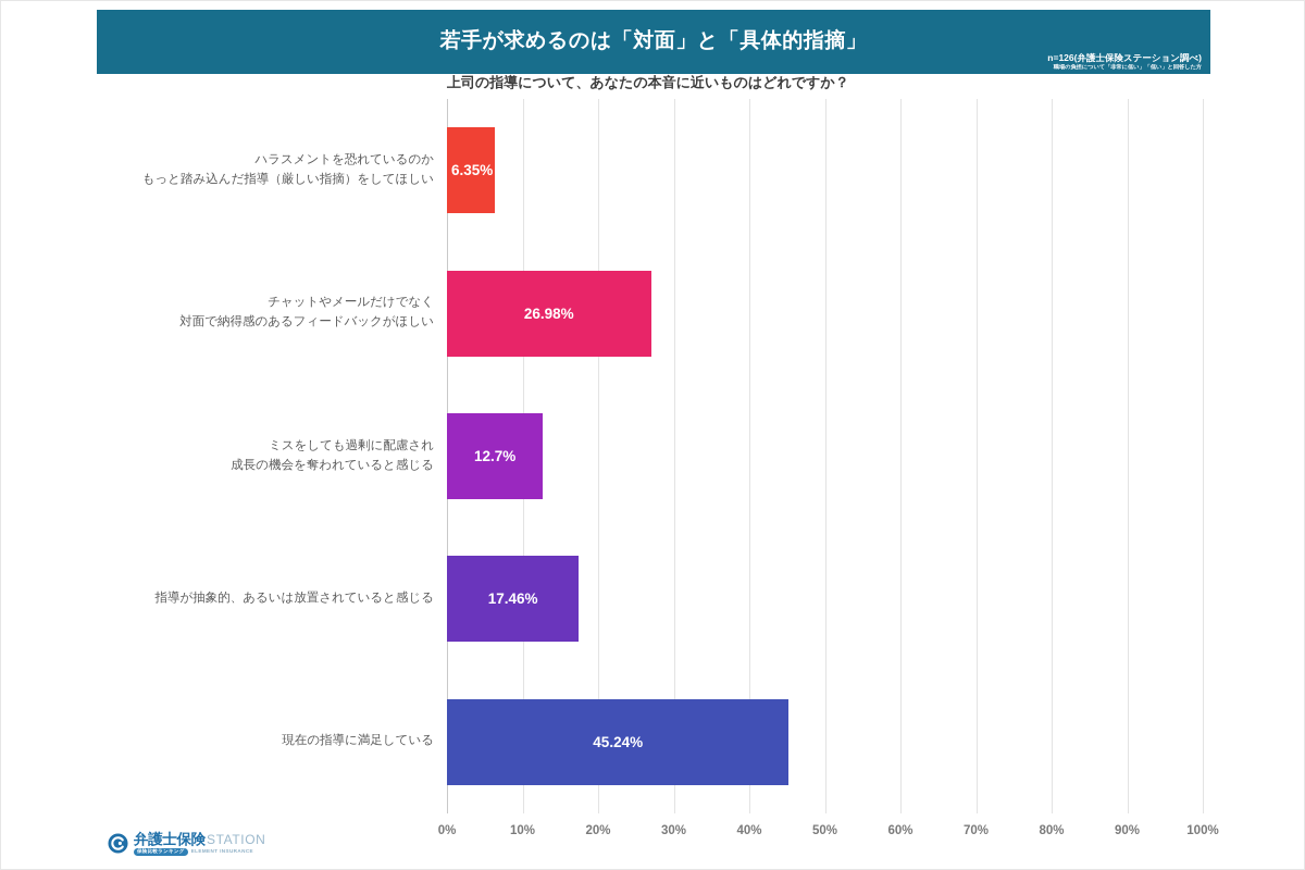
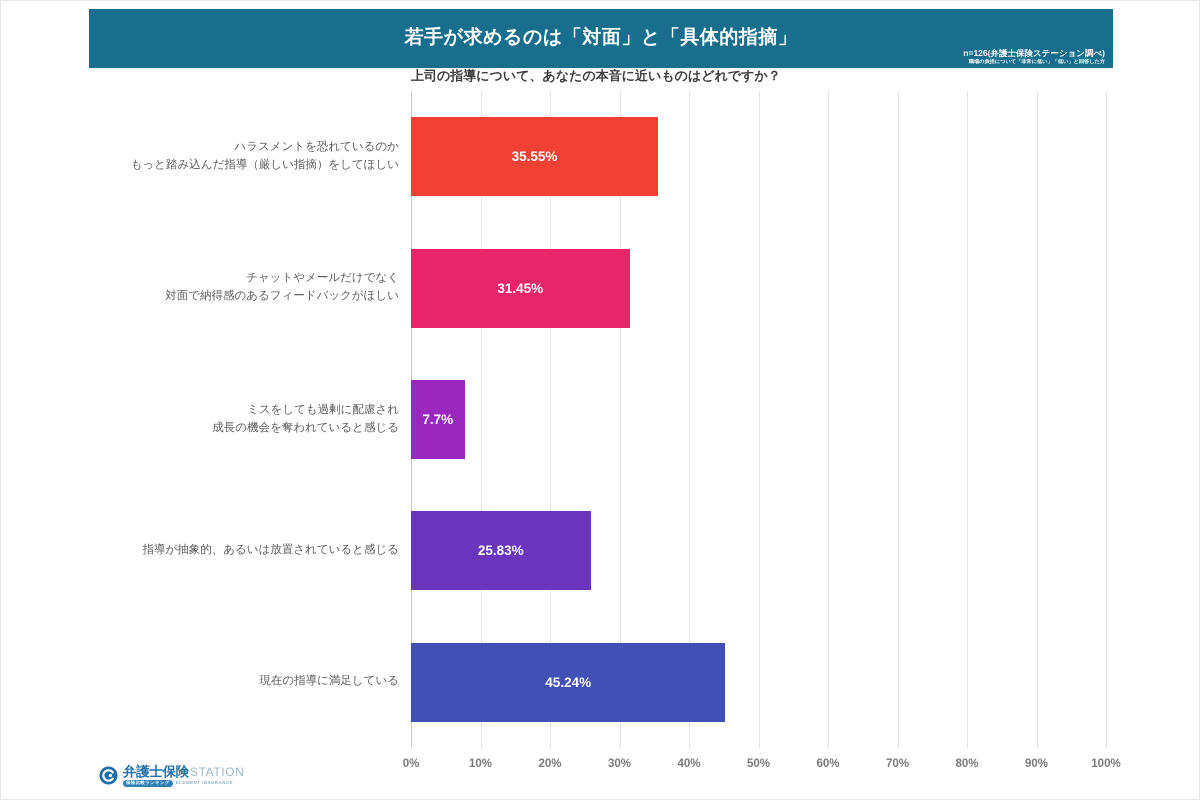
ハラスメントを恐れているのか もっと踏み込んだ指導（厳しい指摘）をしてほしい: 6.35% -> 35.55%
チャットやメールだけでなく 対面で納得感のあるフィードバックがほしい: 26.98% -> 31.45%
ミスをしても過剰に配慮され 成長の機会を奪われていると感じる: 12.7% -> 7.7%
指導が抽象的、あるいは放置されていると感じる: 17.46% -> 25.83%
